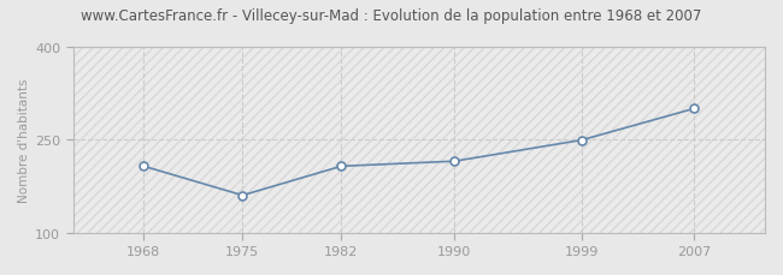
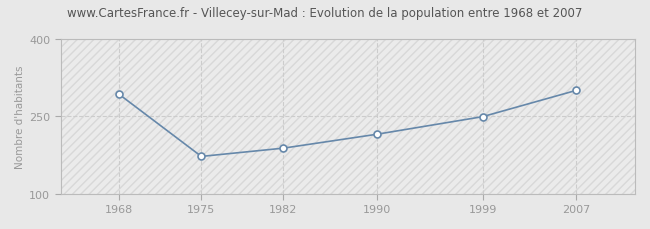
1968: 207 -> 292
1975: 160 -> 172
1982: 207 -> 188
